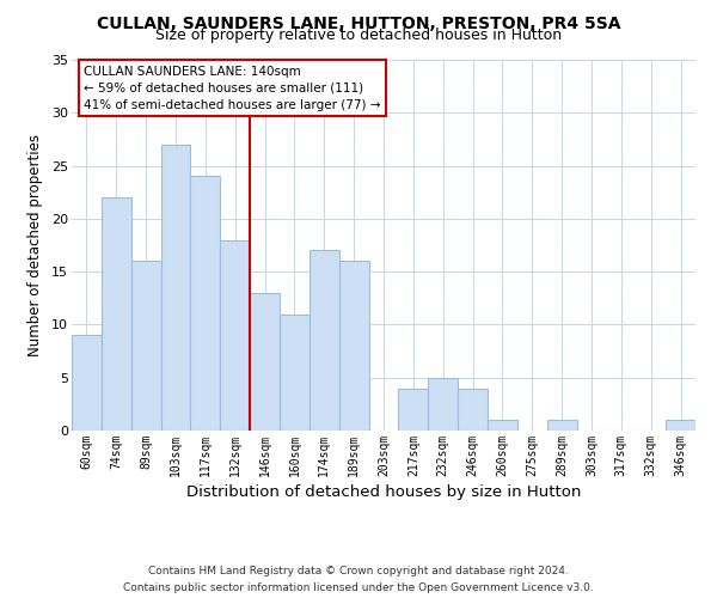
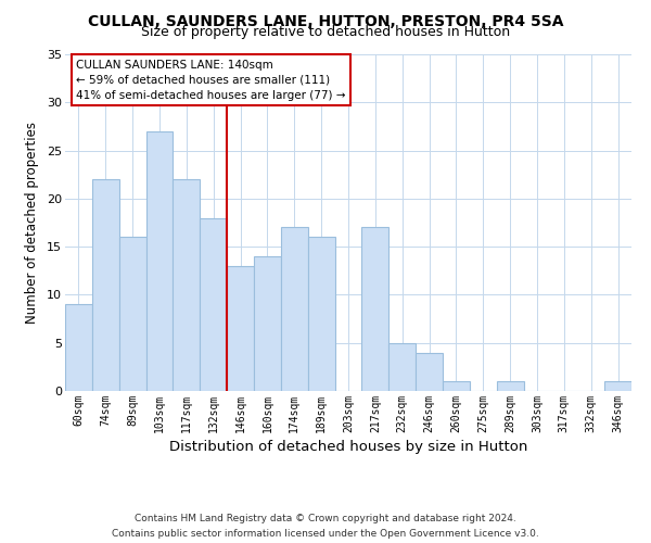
117sqm: 24 -> 22
160sqm: 11 -> 14
217sqm: 4 -> 17
